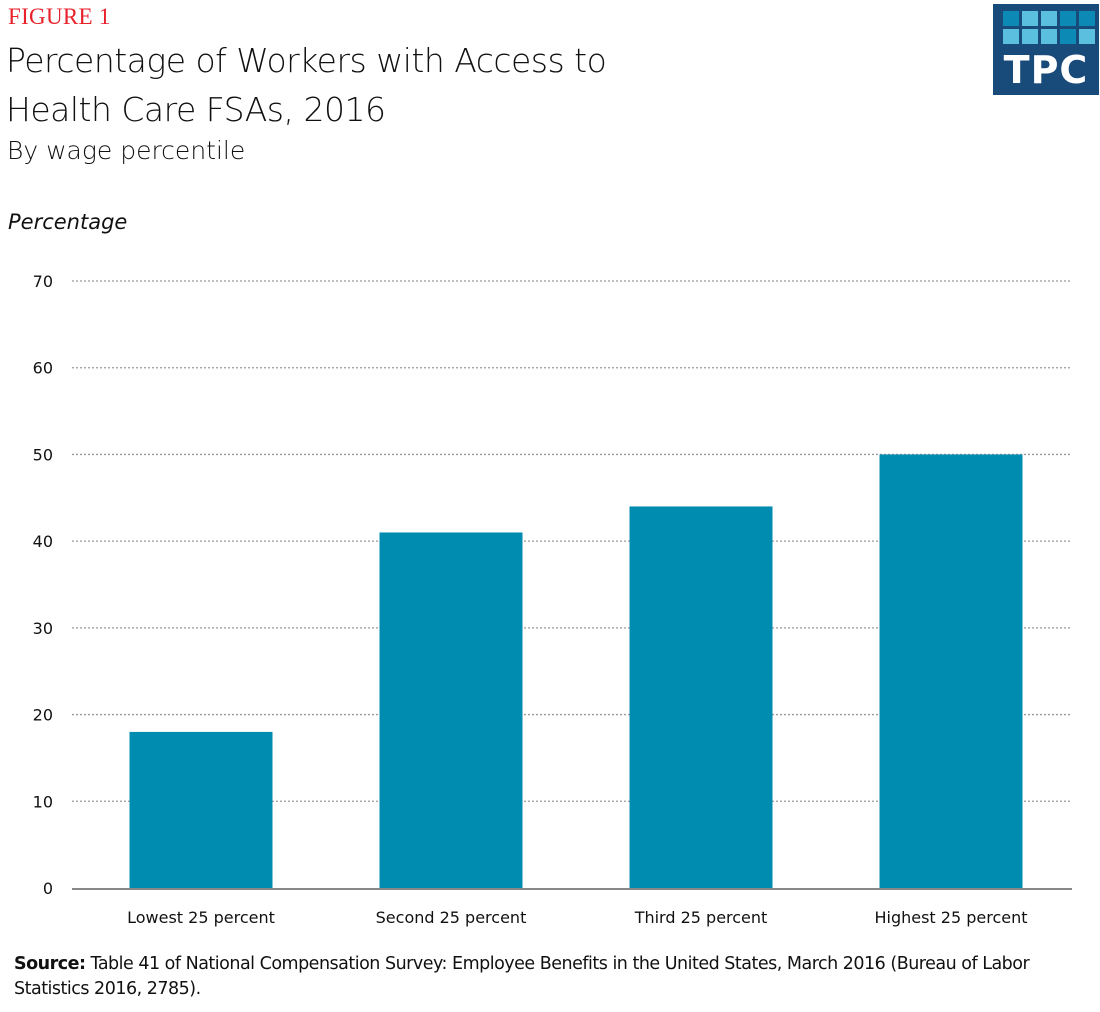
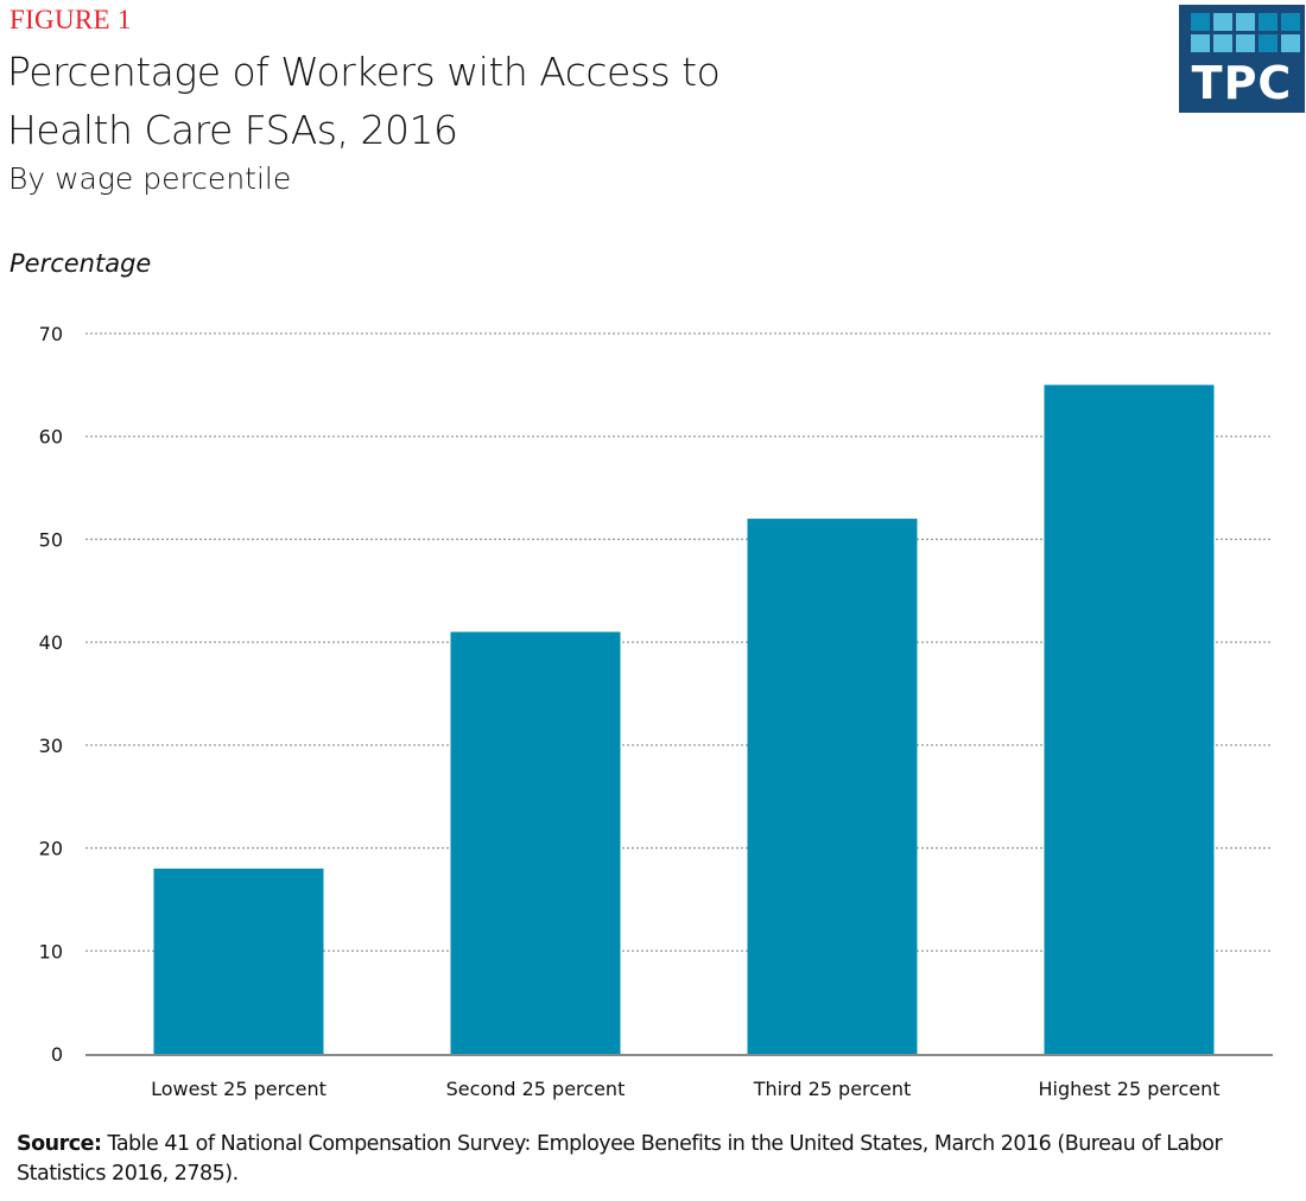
Third 25 percent: 44 -> 52
Highest 25 percent: 50 -> 65
